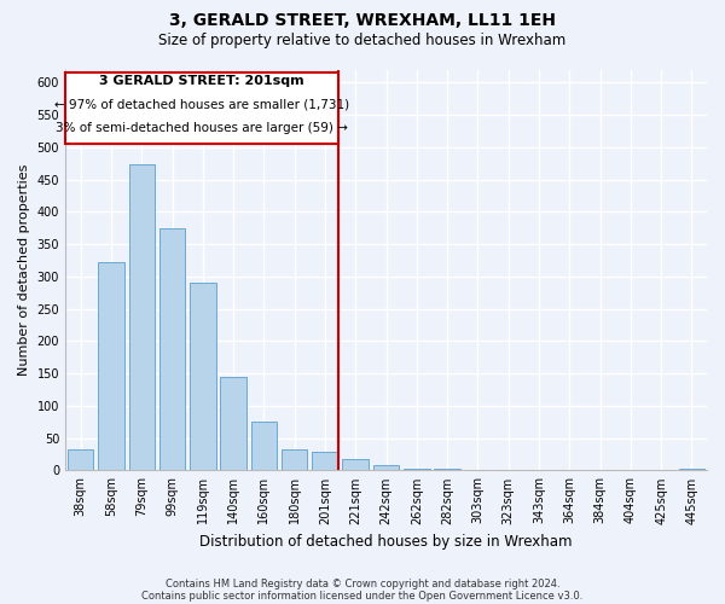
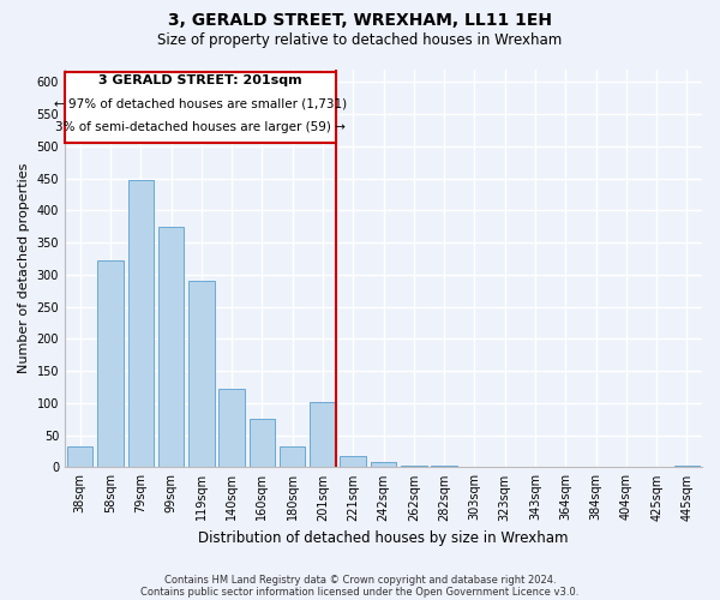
79sqm: 474 -> 448
140sqm: 144 -> 122
201sqm: 28 -> 102
